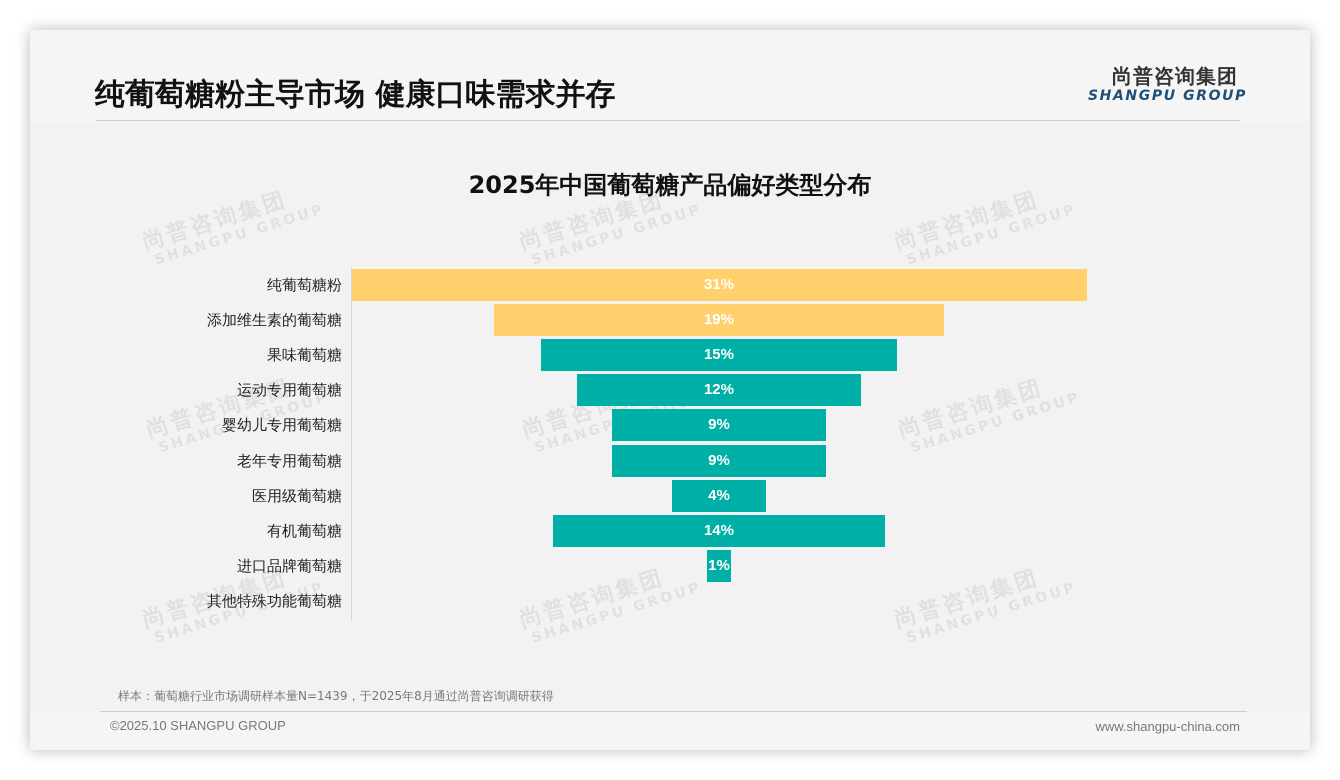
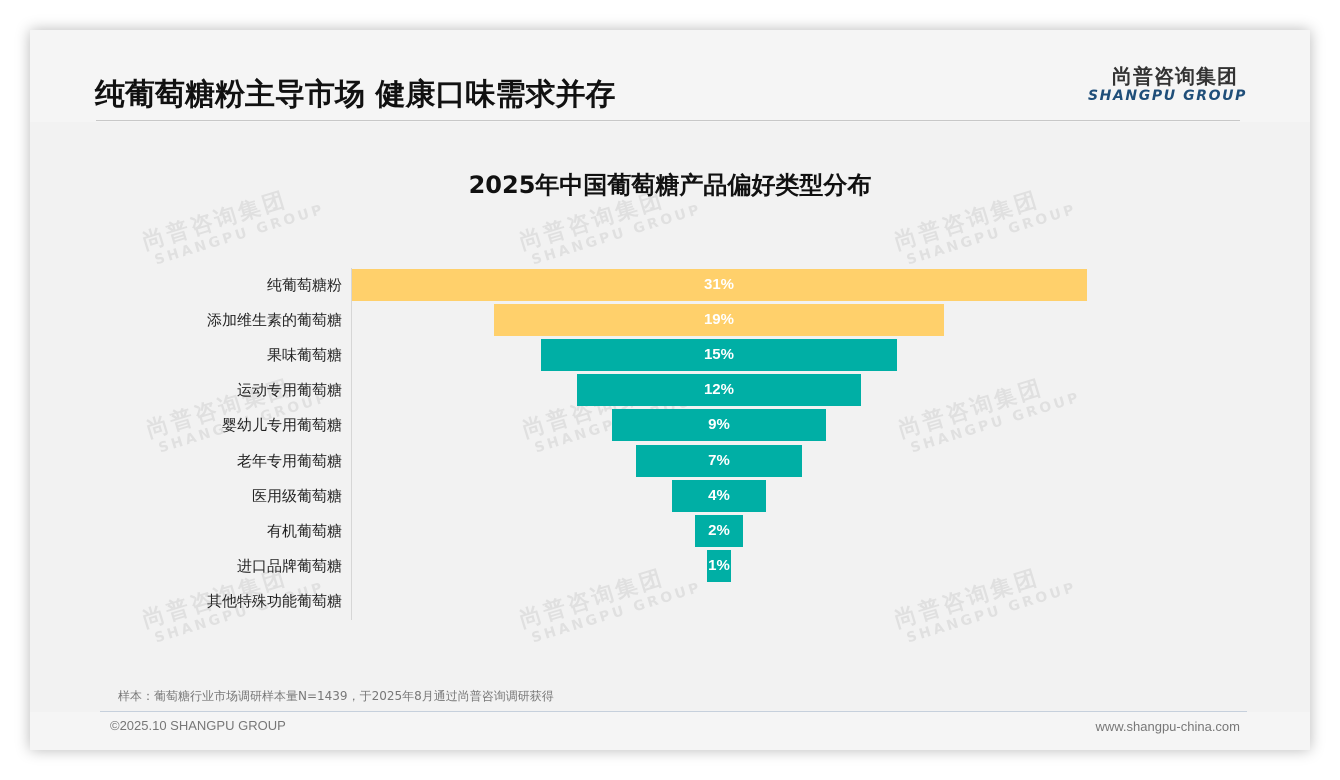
老年专用葡萄糖: 9% -> 7%
有机葡萄糖: 14% -> 2%
